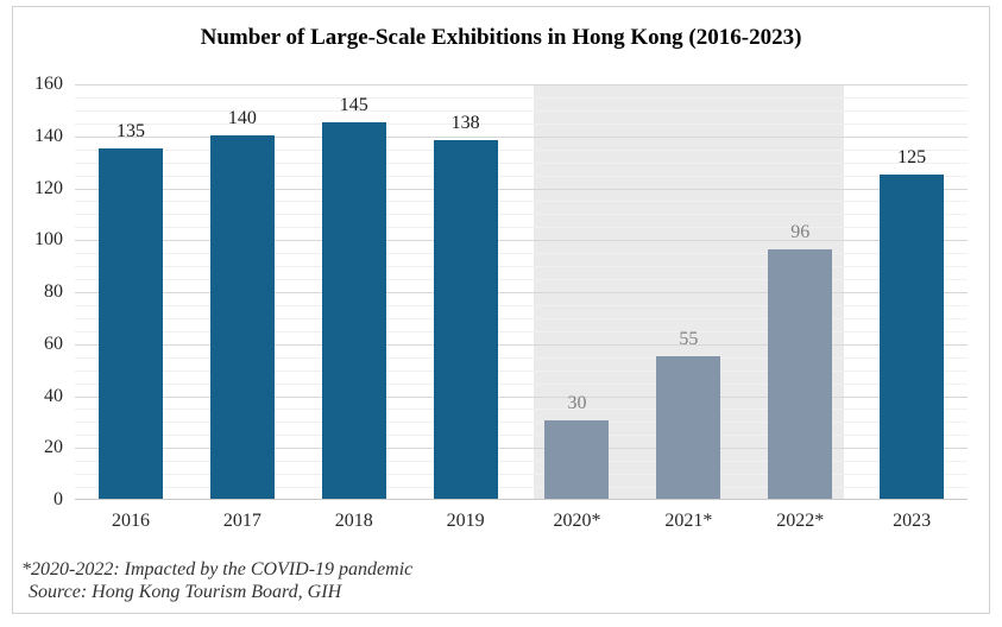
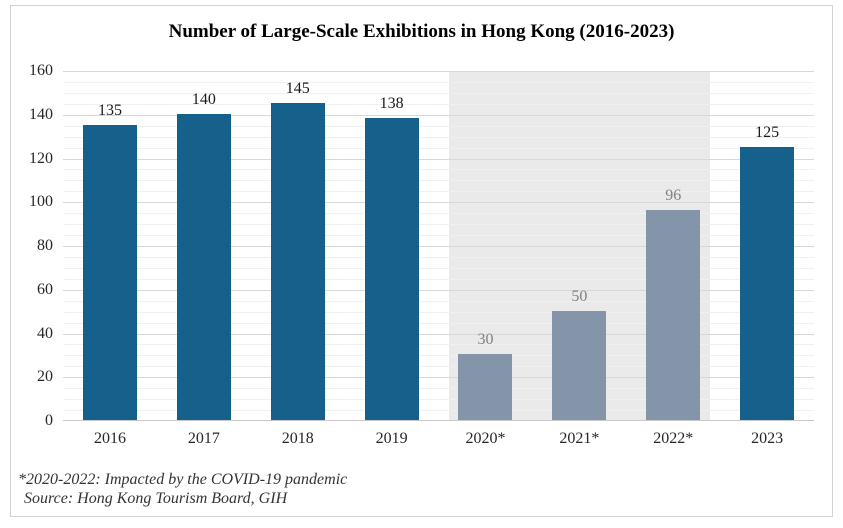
2021*: 55 -> 50
